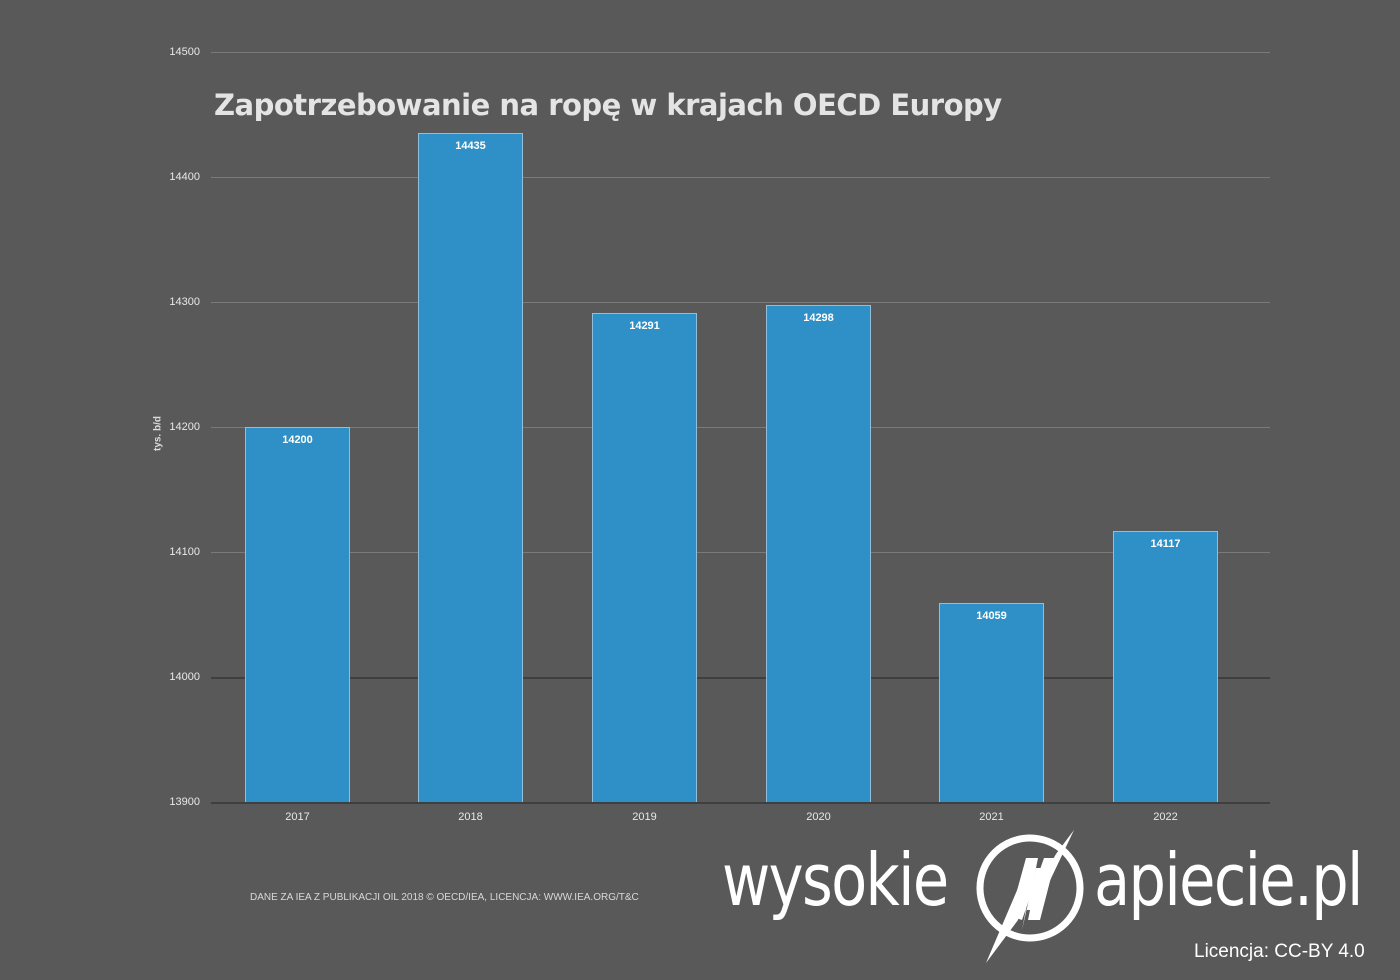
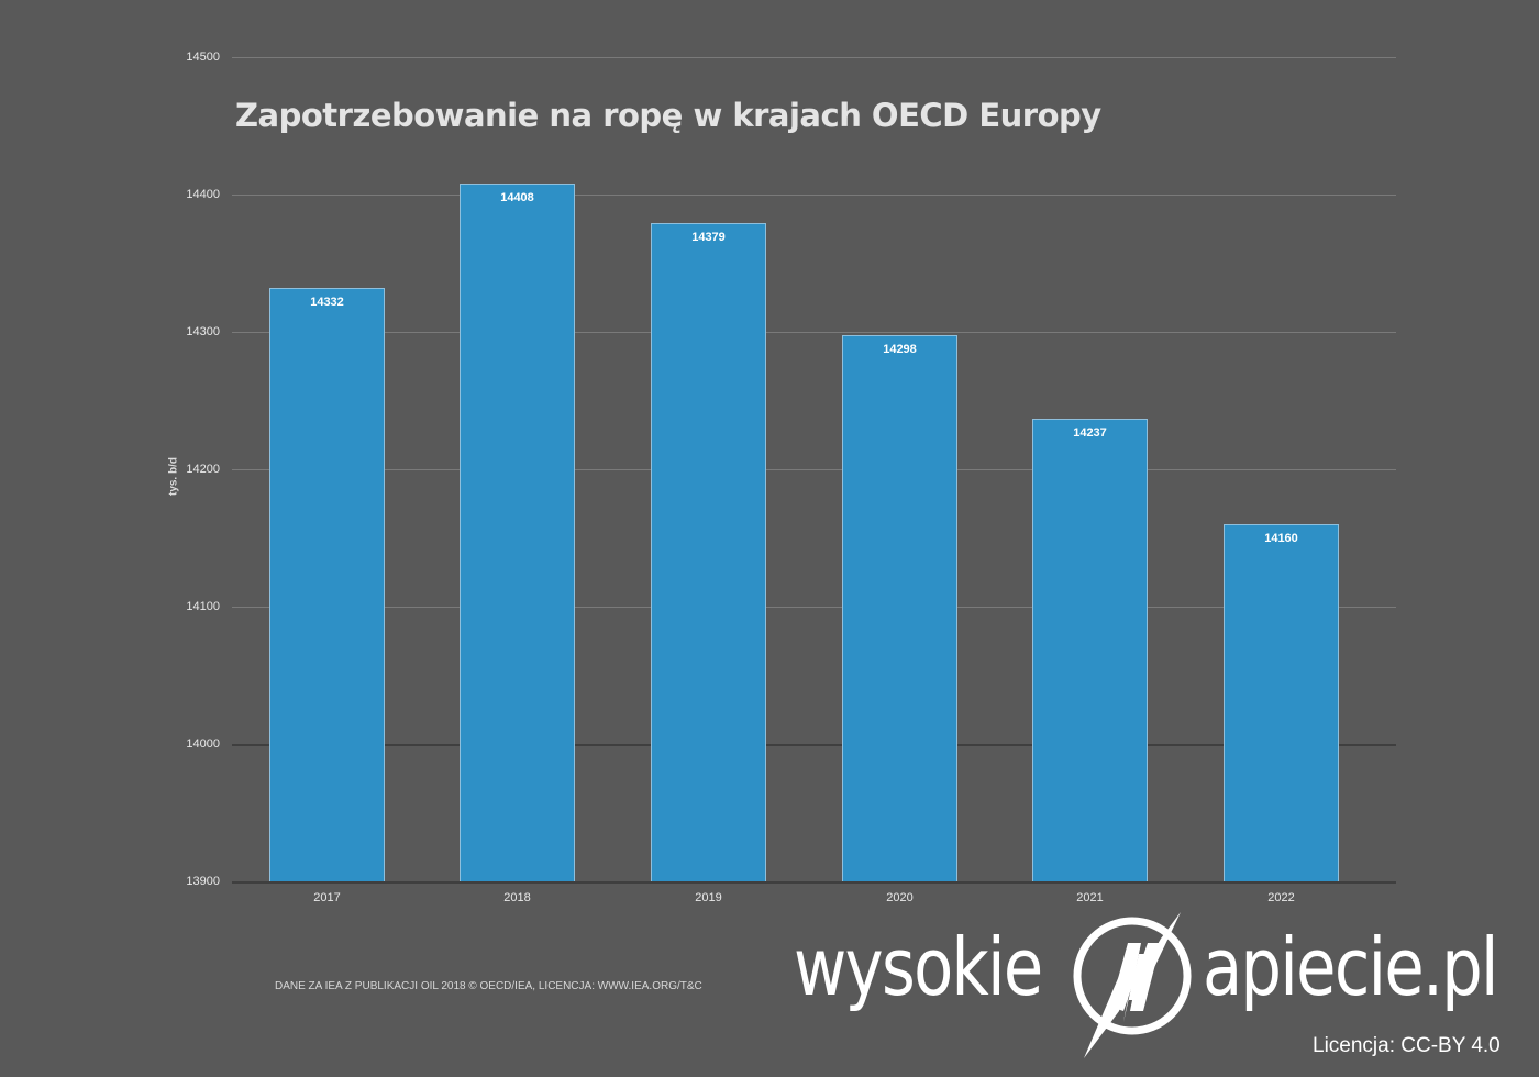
2017: 14200 -> 14332
2018: 14435 -> 14408
2019: 14291 -> 14379
2021: 14059 -> 14237
2022: 14117 -> 14160
